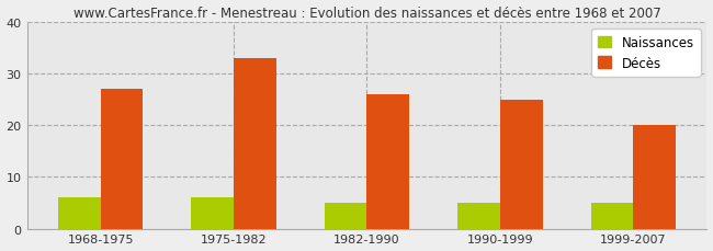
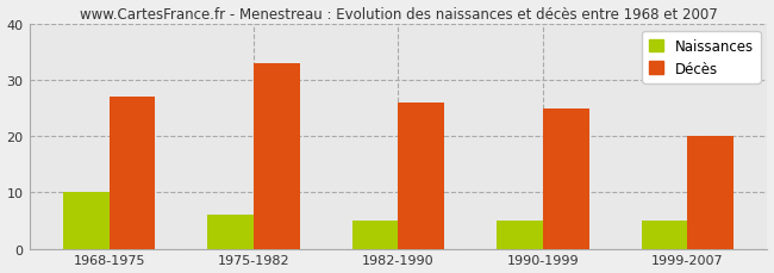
Naissances/1968-1975: 6 -> 10
